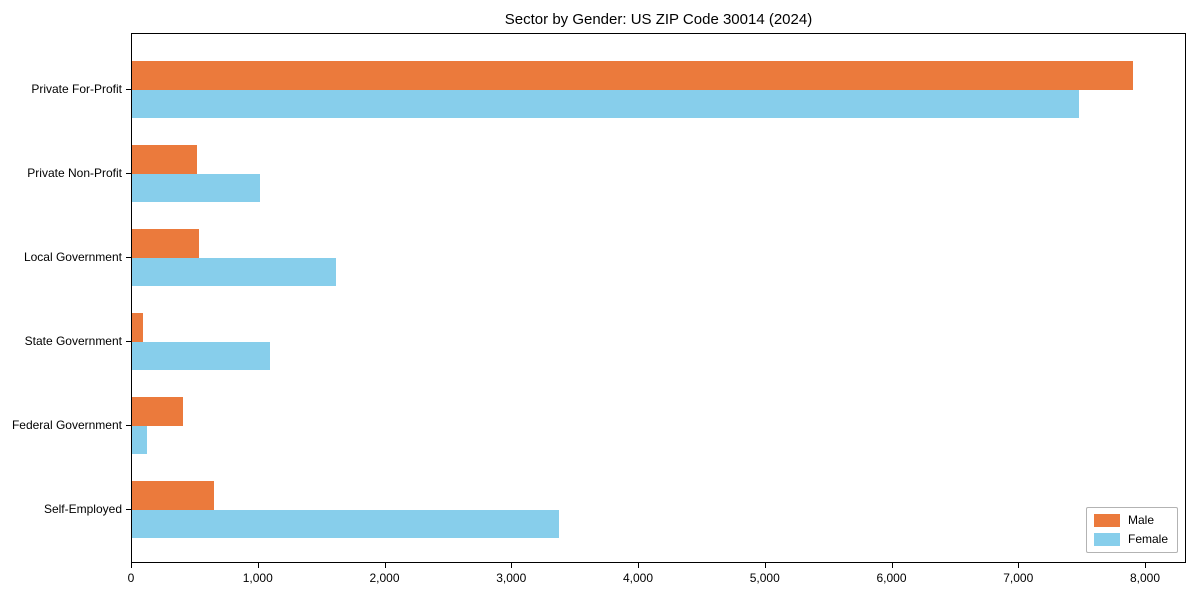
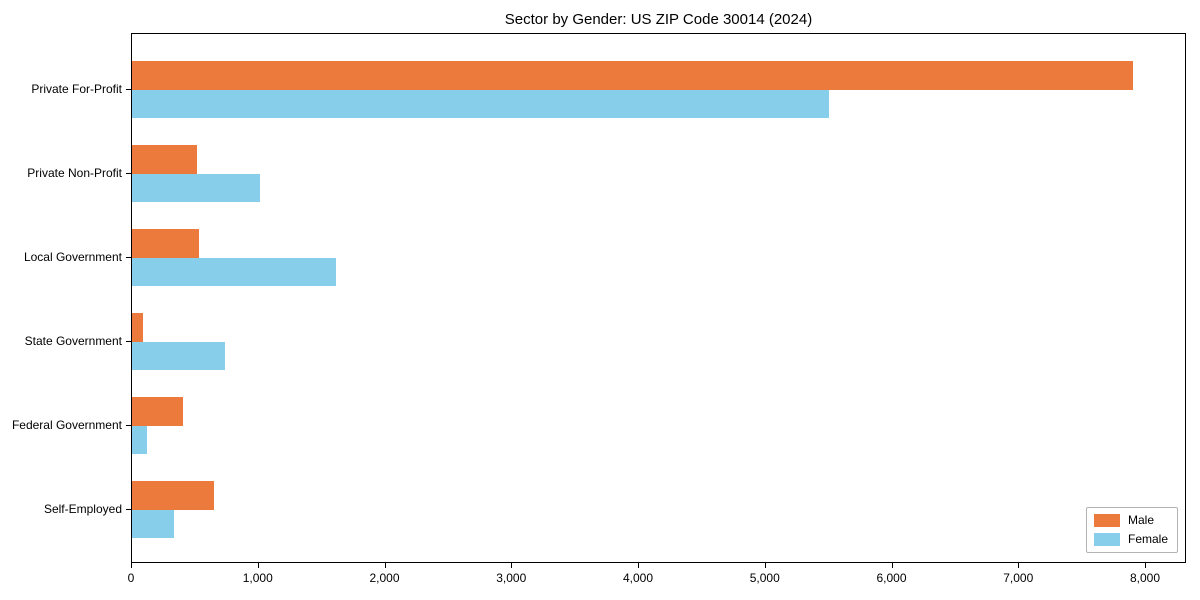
Female/Private For-Profit: 7470 -> 5500
Female/State Government: 1090 -> 730
Female/Self-Employed: 3370 -> 330
